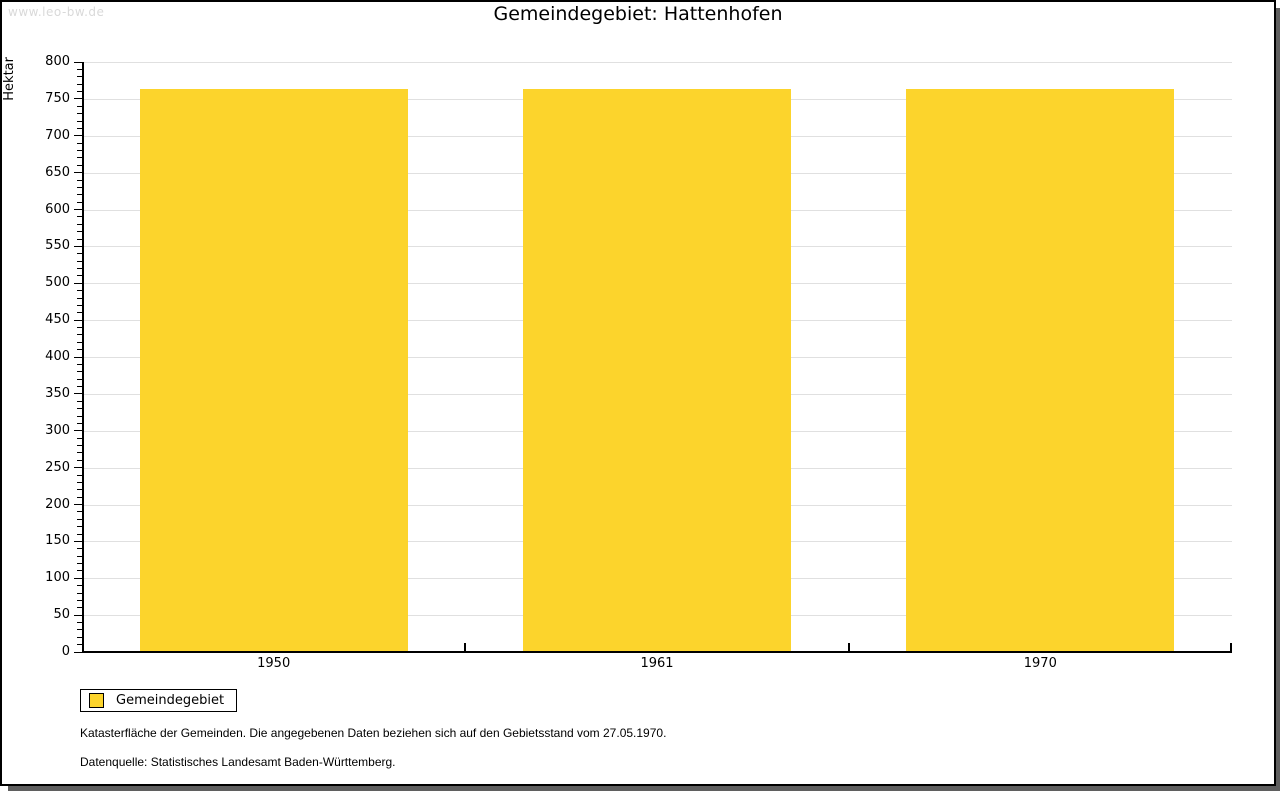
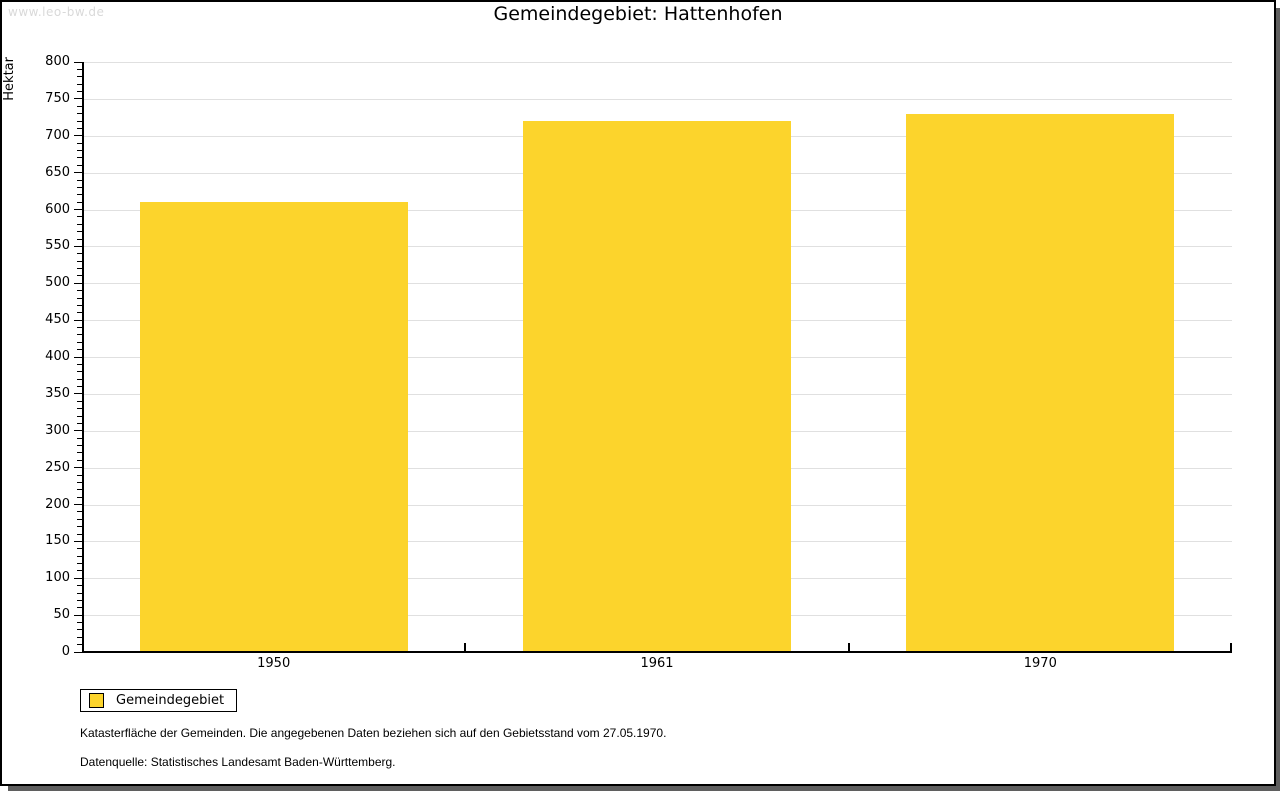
1950: 760 -> 610
1961: 760 -> 720
1970: 760 -> 730
